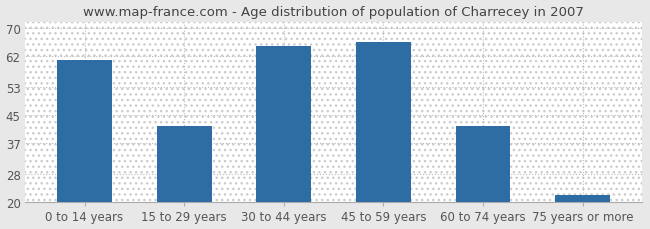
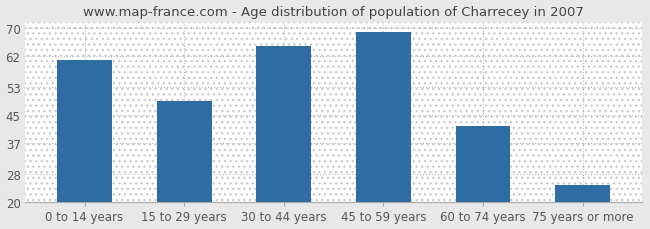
15 to 29 years: 42 -> 49
45 to 59 years: 66 -> 69
75 years or more: 22 -> 25
